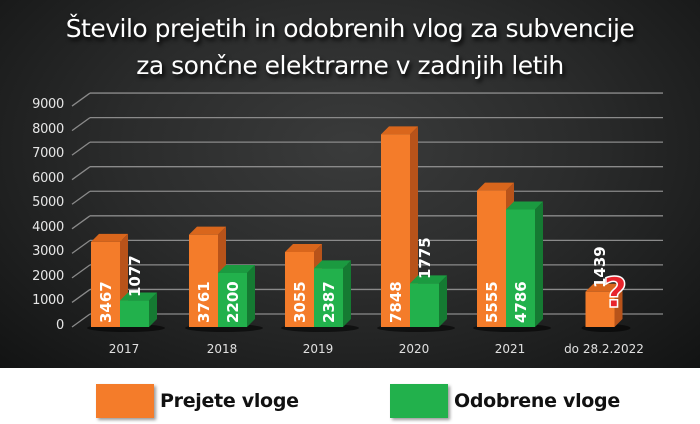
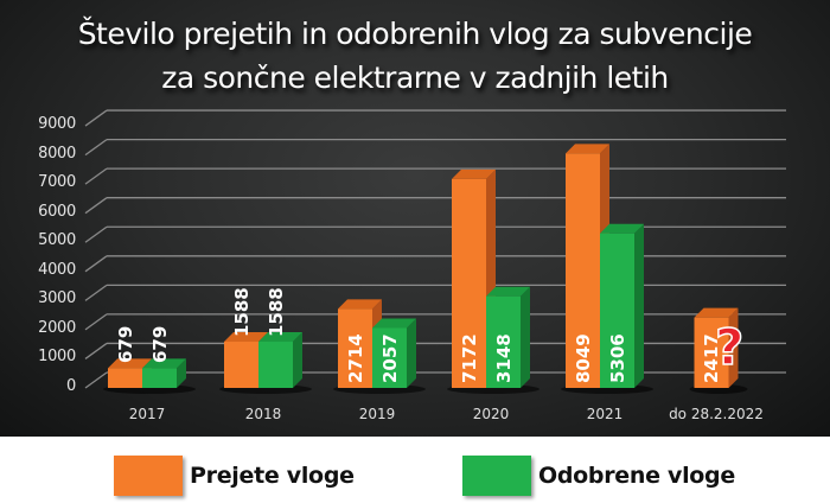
Prejete vloge/2017: 3467 -> 679
Odobrene vloge/2017: 1077 -> 679
Prejete vloge/2018: 3761 -> 1588
Odobrene vloge/2018: 2200 -> 1588
Prejete vloge/2019: 3055 -> 2714
Odobrene vloge/2019: 2387 -> 2057
Prejete vloge/2020: 7848 -> 7172
Odobrene vloge/2020: 1775 -> 3148
Prejete vloge/2021: 5555 -> 8049
Odobrene vloge/2021: 4786 -> 5306
Prejete vloge/do 28.2.2022: 1439 -> 2417
